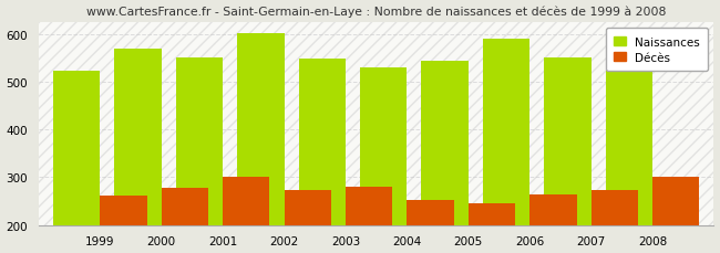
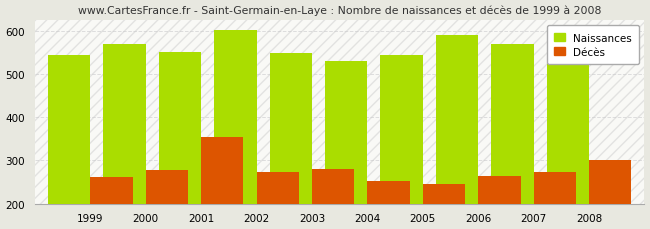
Naissances/1999: 524 -> 545
Décès/2001: 300 -> 355
Naissances/2007: 552 -> 570
